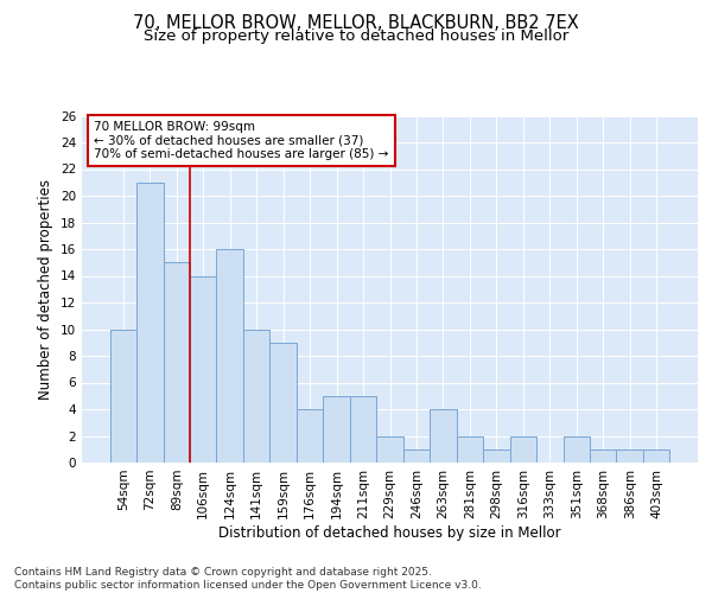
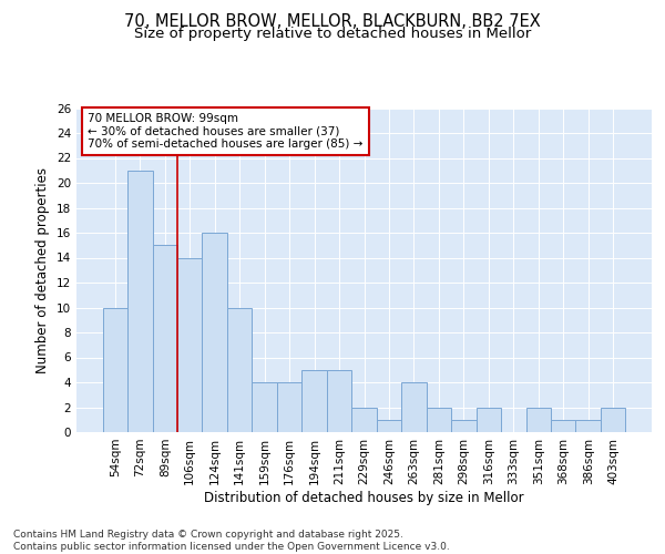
159sqm: 9 -> 4
403sqm: 1 -> 2
